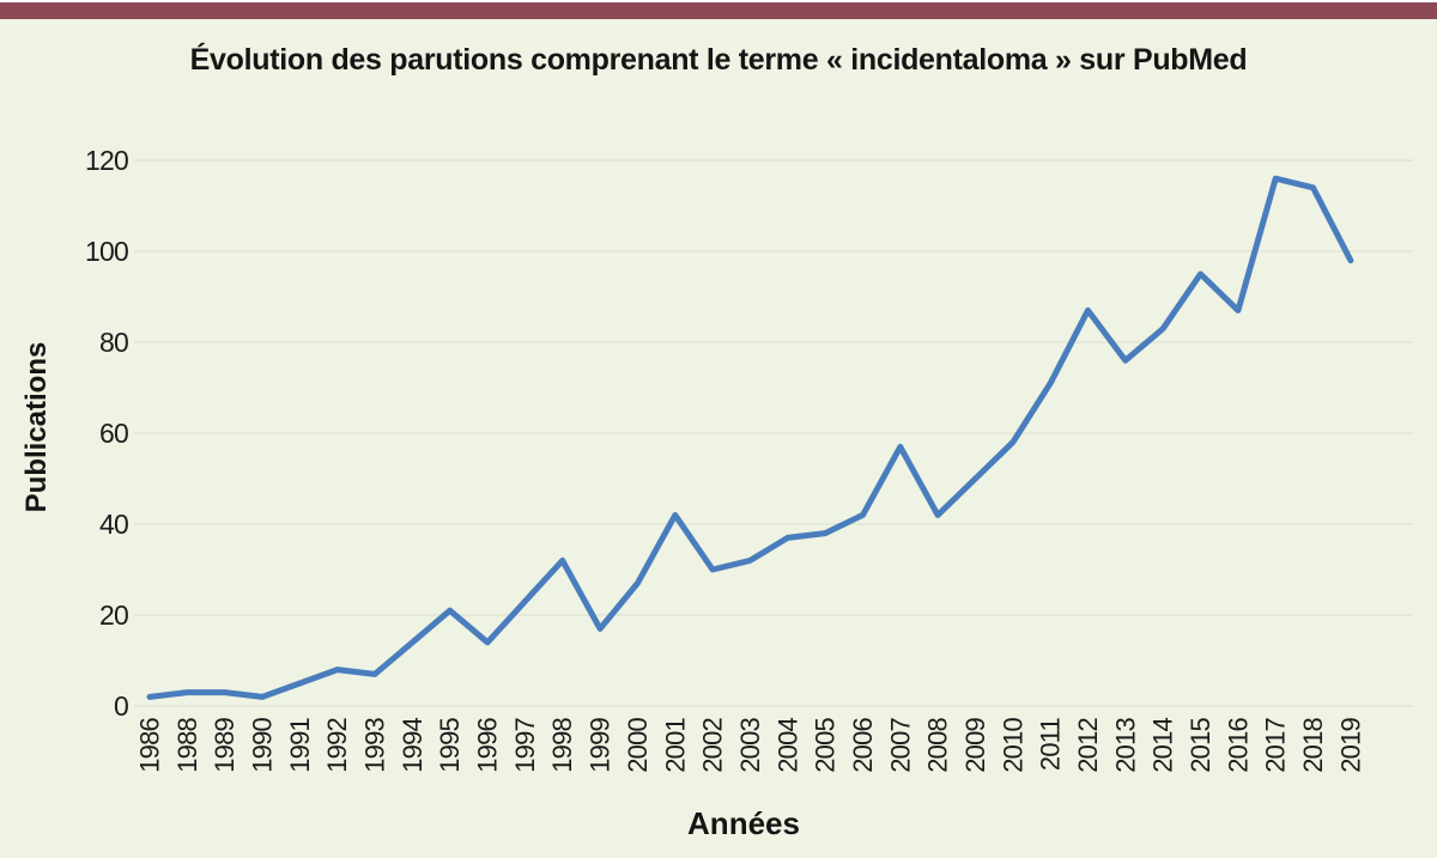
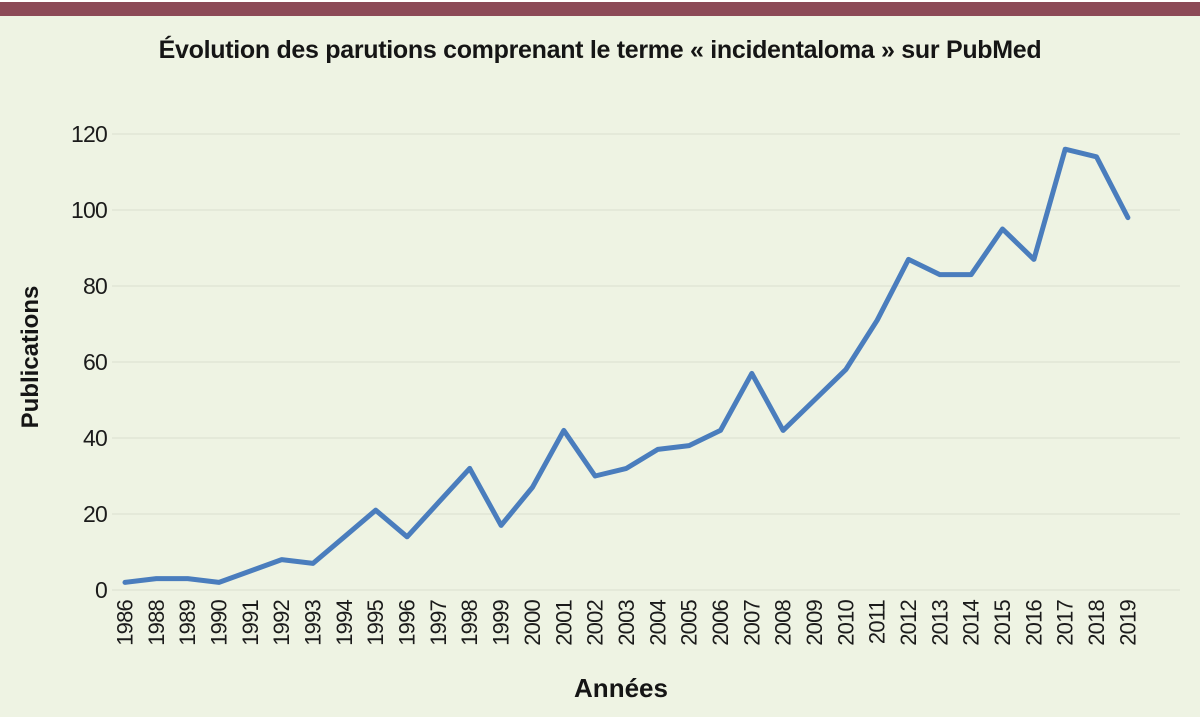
2013: 76 -> 83
